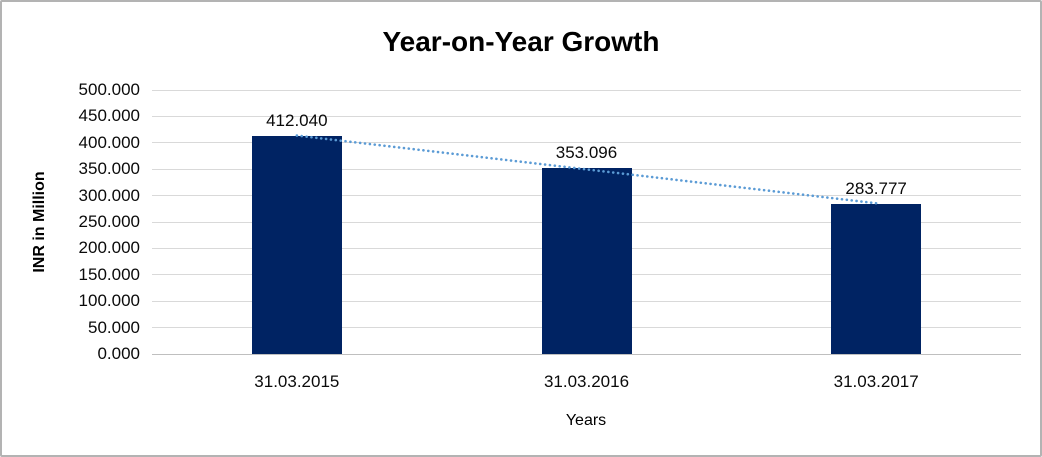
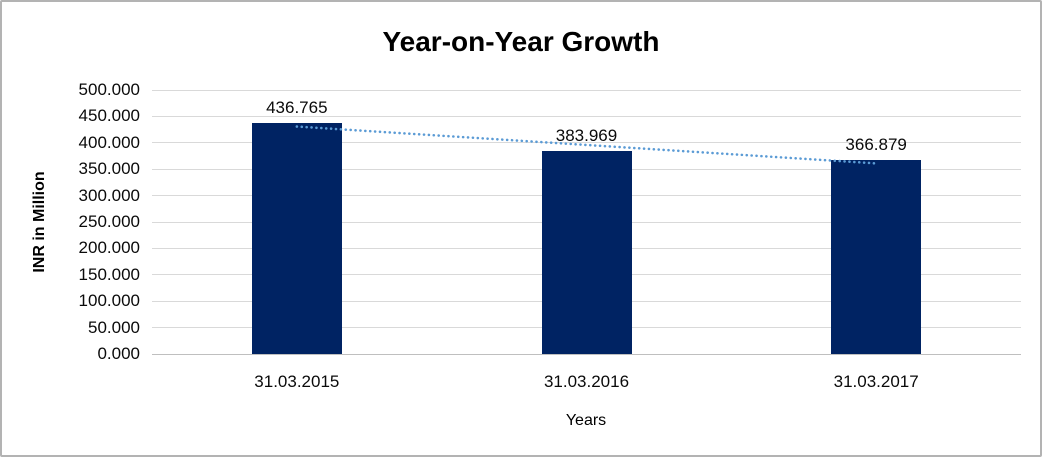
31.03.2015: 412.040 -> 436.765
31.03.2016: 353.096 -> 383.969
31.03.2017: 283.777 -> 366.879
